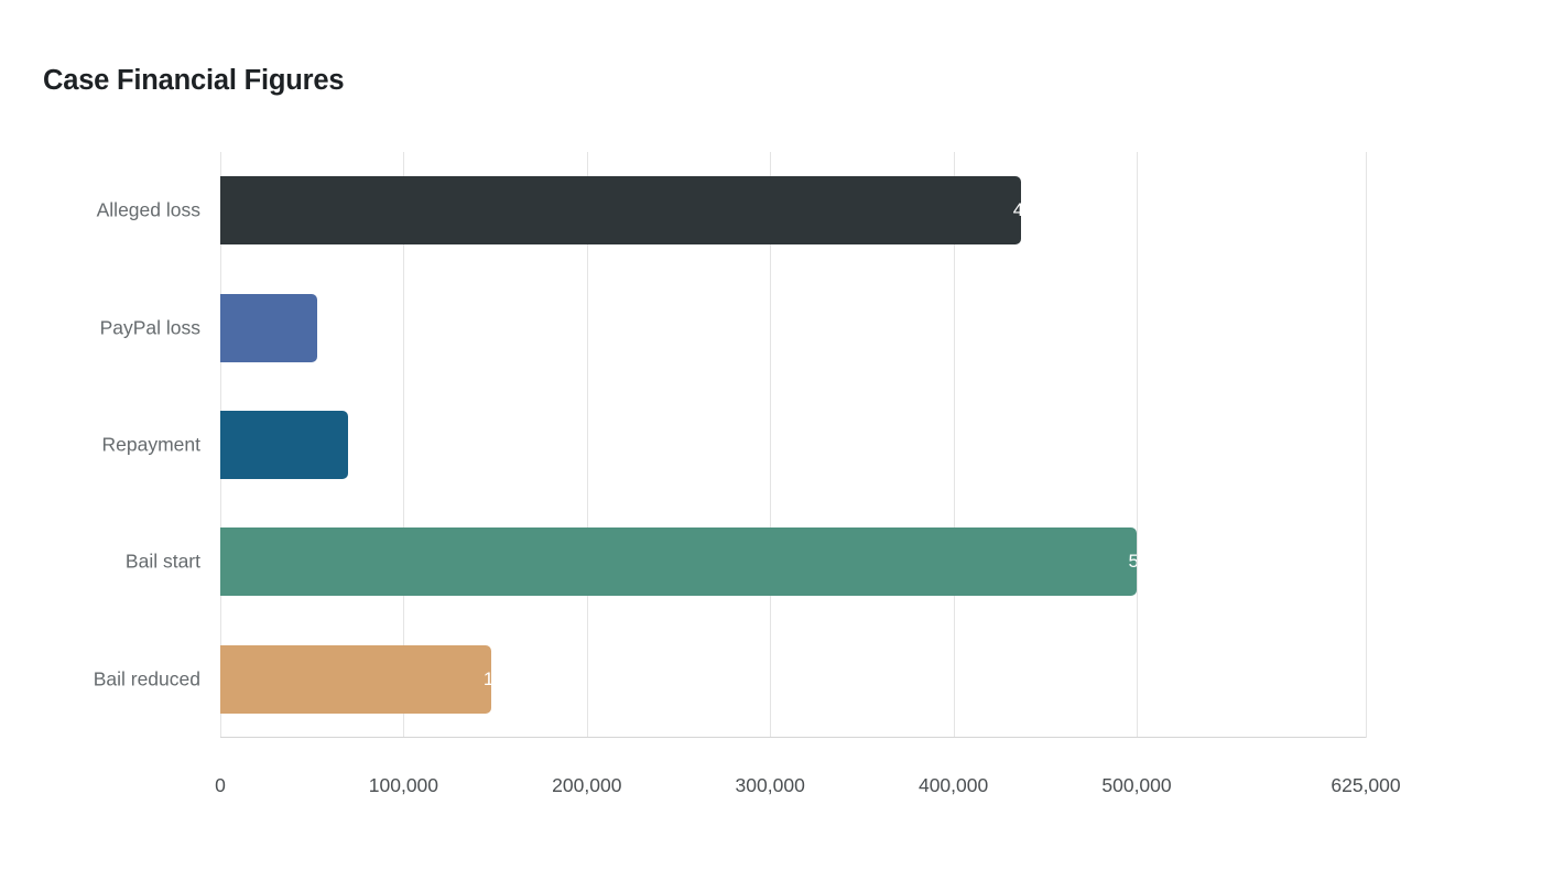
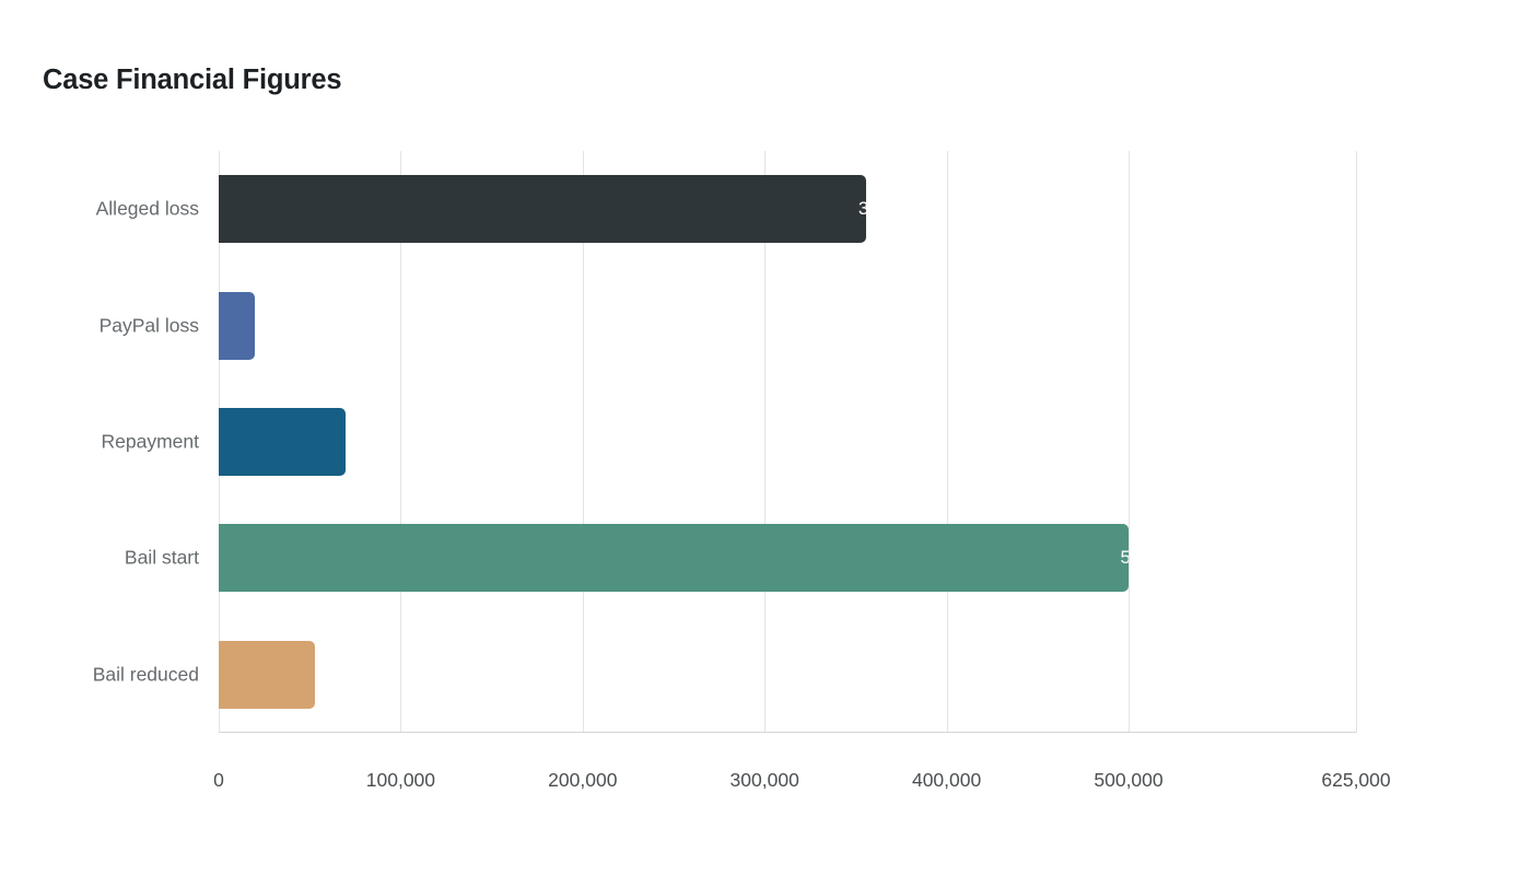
Alleged loss: 437,000 -> 356,000
PayPal loss: 53,000 -> 20,000
Bail reduced: 148,000 -> 53,000
